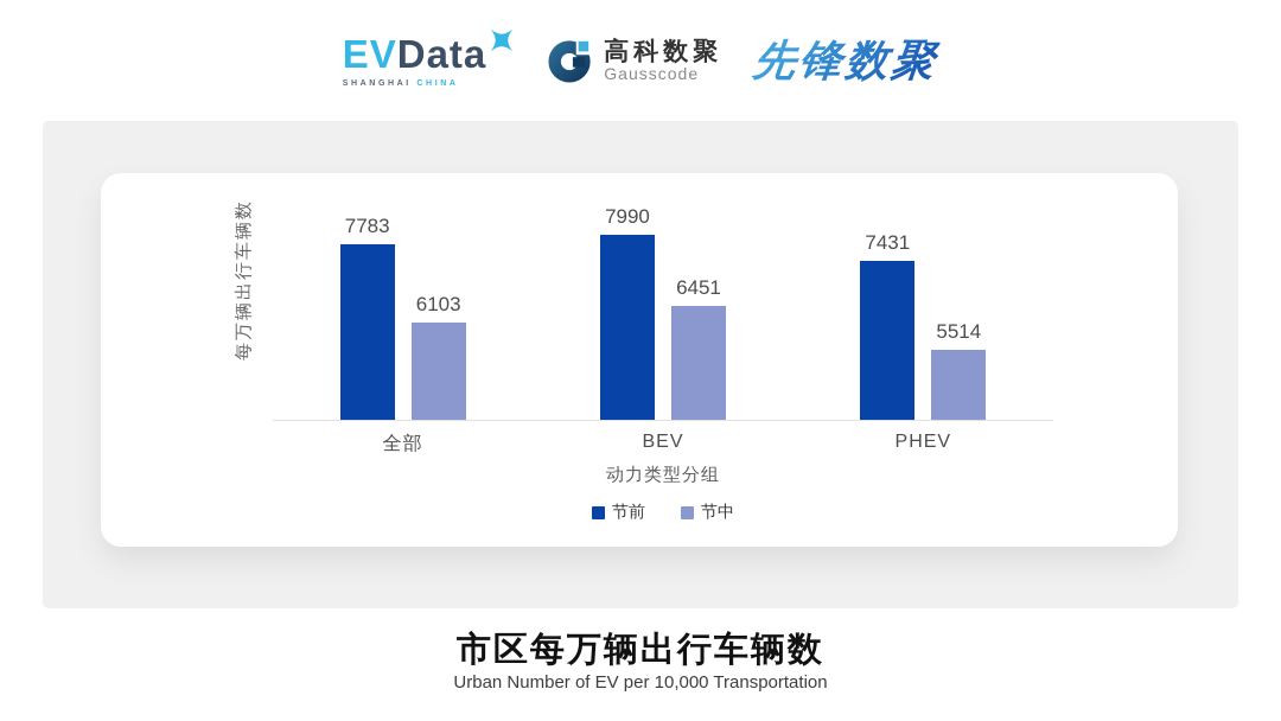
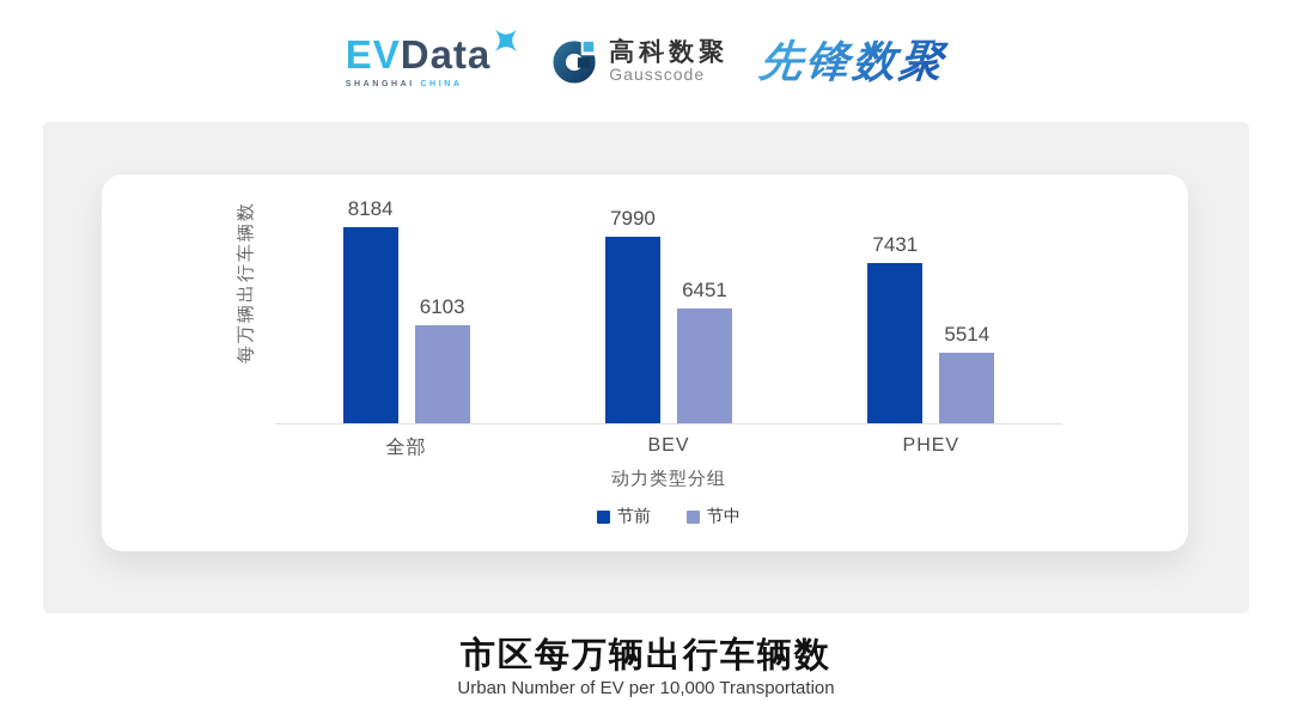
节前/全部: 7783 -> 8184
